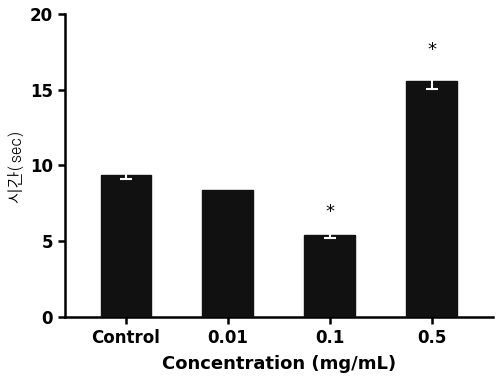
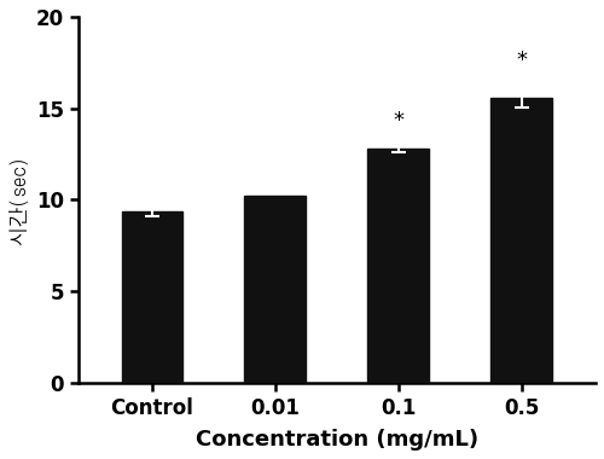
0.01: 8.4 -> 10.2
0.1: 5.4 -> 12.8
